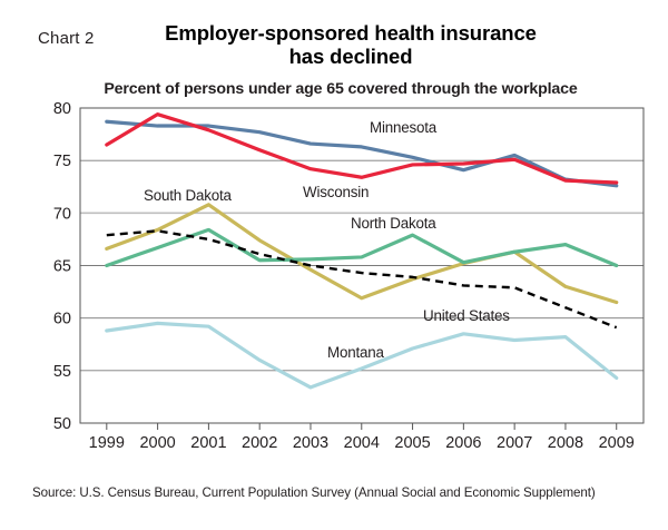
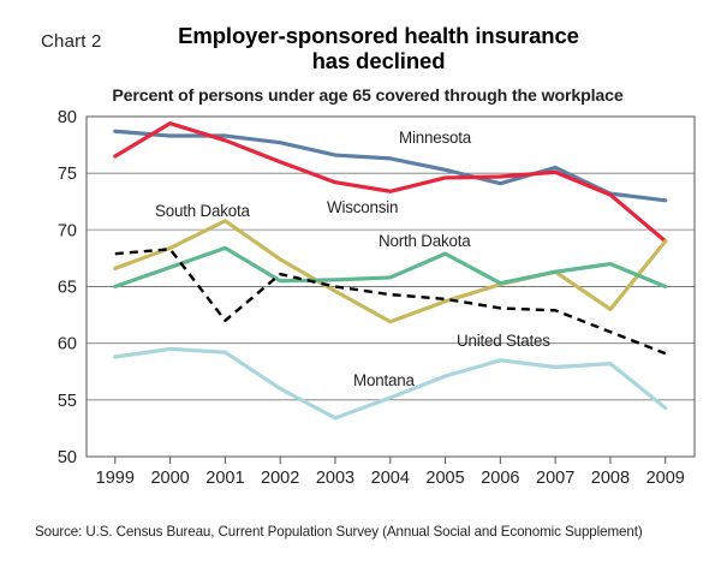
United States/2001: 68 -> 62
Wisconsin/2009: 73 -> 69
South Dakota/2009: 62 -> 69
